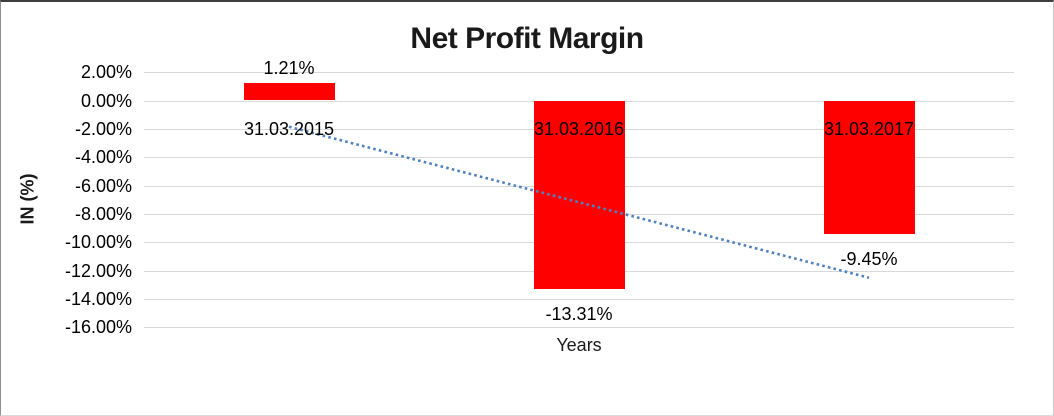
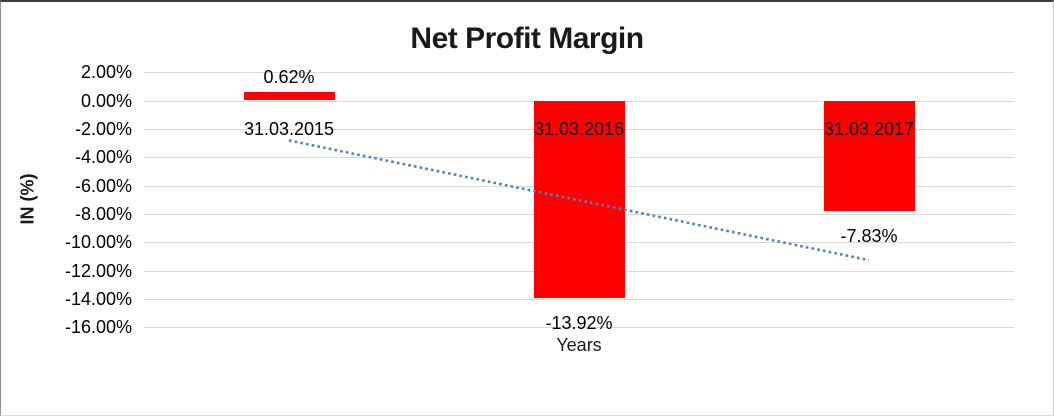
31.03.2015: 1.21% -> 0.62%
31.03.2016: -13.31% -> -13.92%
31.03.2017: -9.45% -> -7.83%
